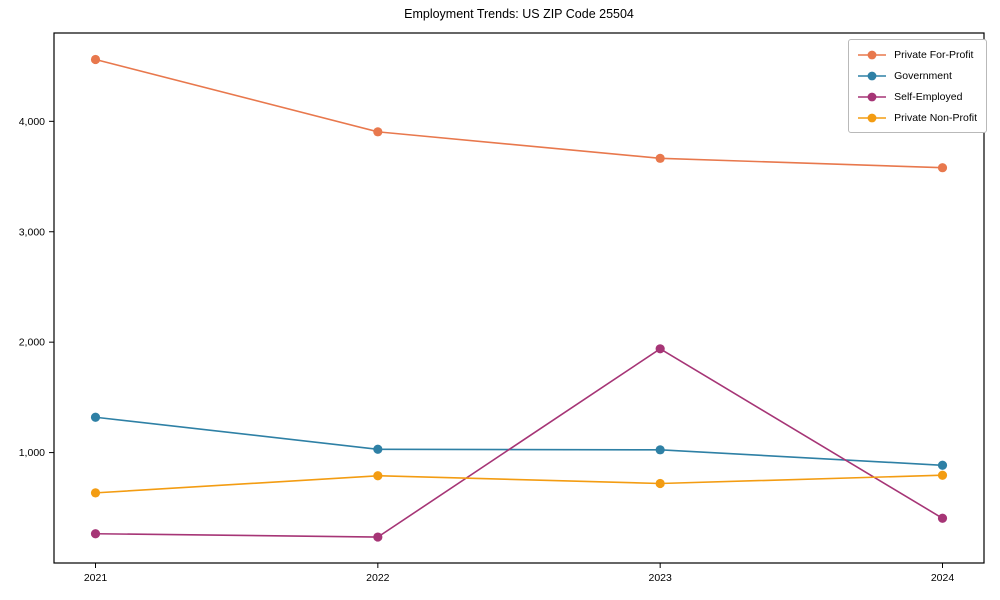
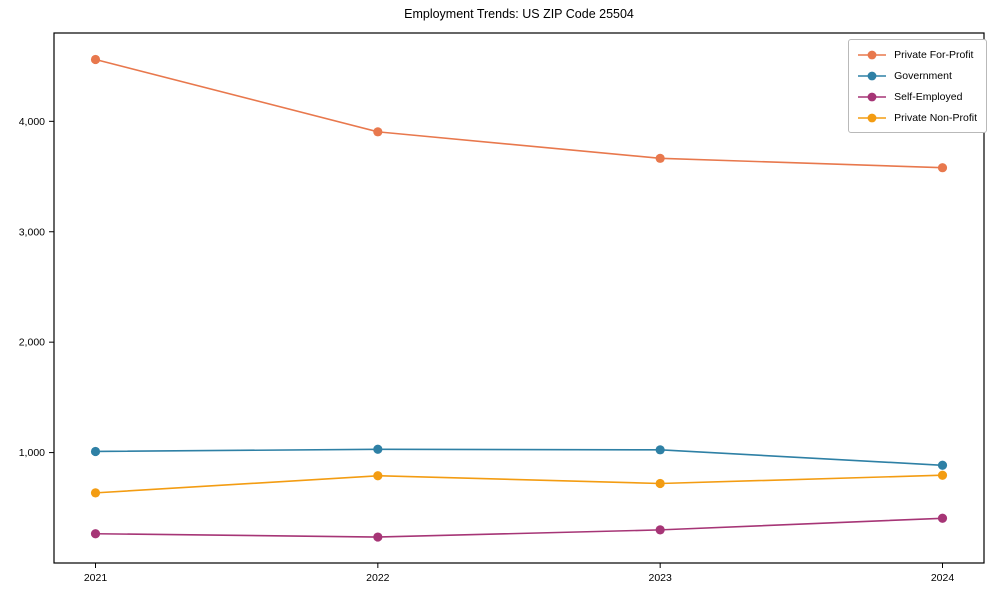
Government/2021: 1320 -> 1010
Self-Employed/2023: 1940 -> 300
